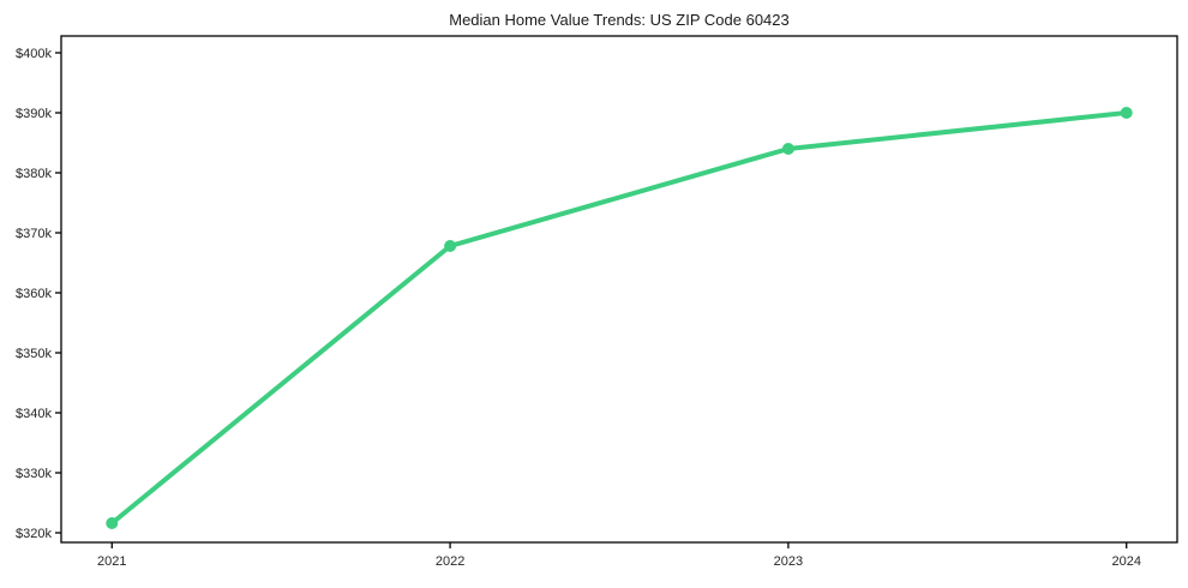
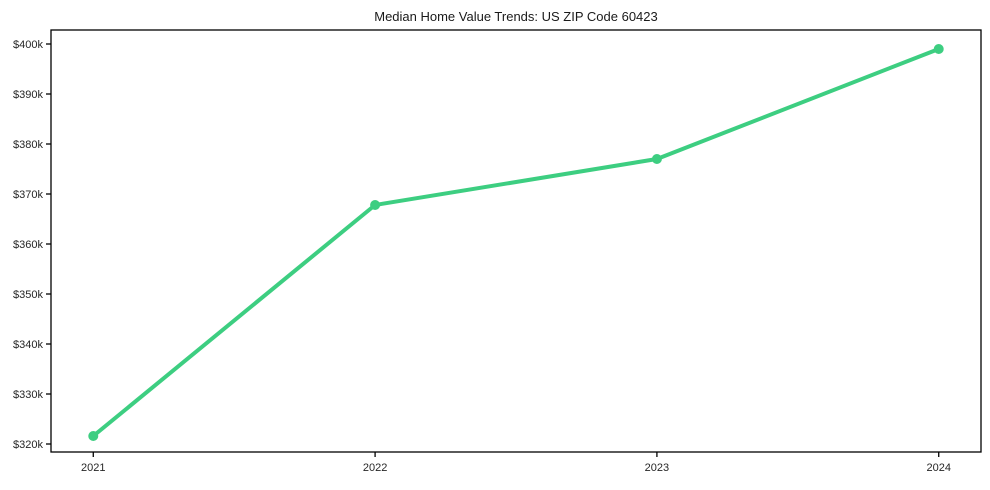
2023: $384k -> $377k
2024: $390k -> $399k
